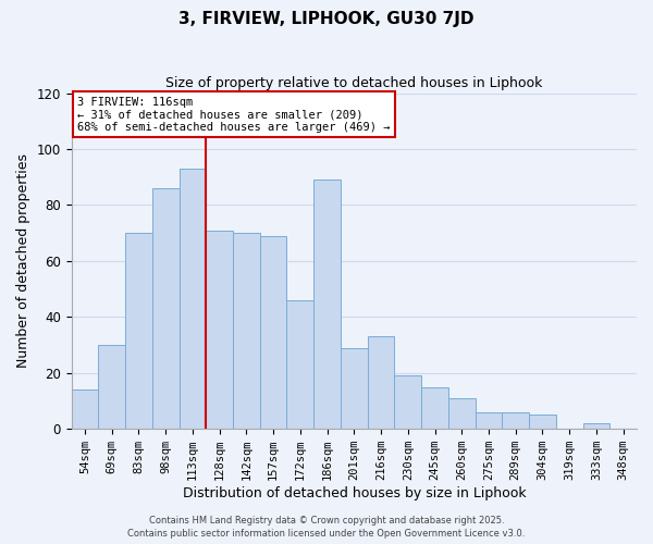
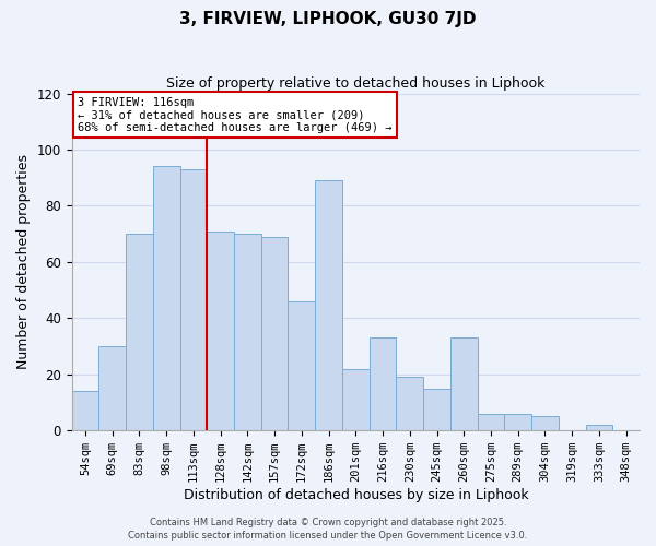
98sqm: 86 -> 94
201sqm: 29 -> 22
260sqm: 11 -> 33
